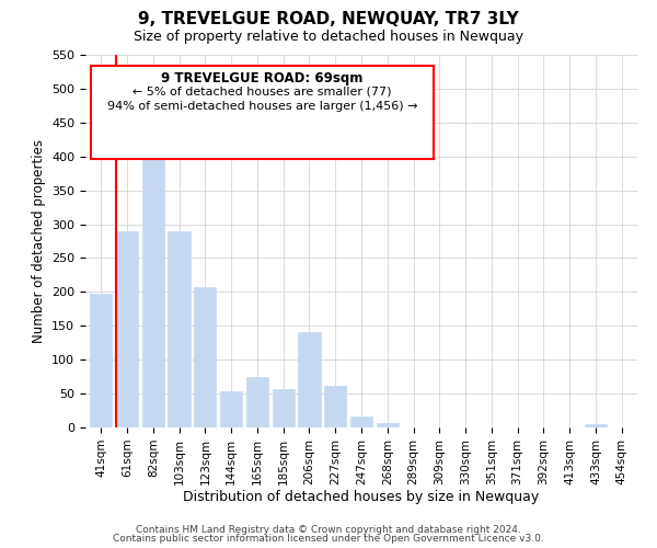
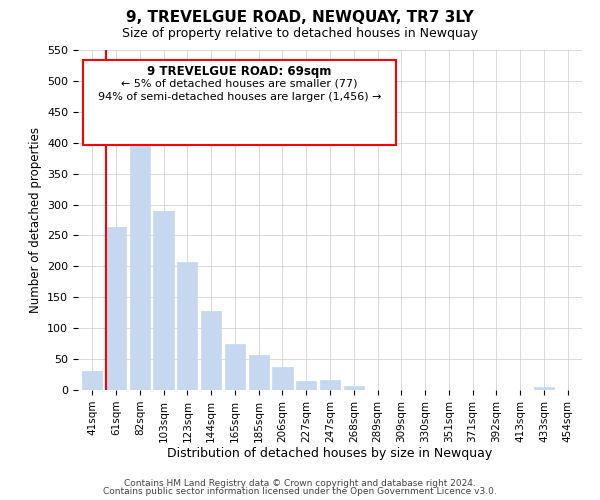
41sqm: 198 -> 30
61sqm: 290 -> 263
144sqm: 54 -> 127
206sqm: 140 -> 37
227sqm: 62 -> 15
